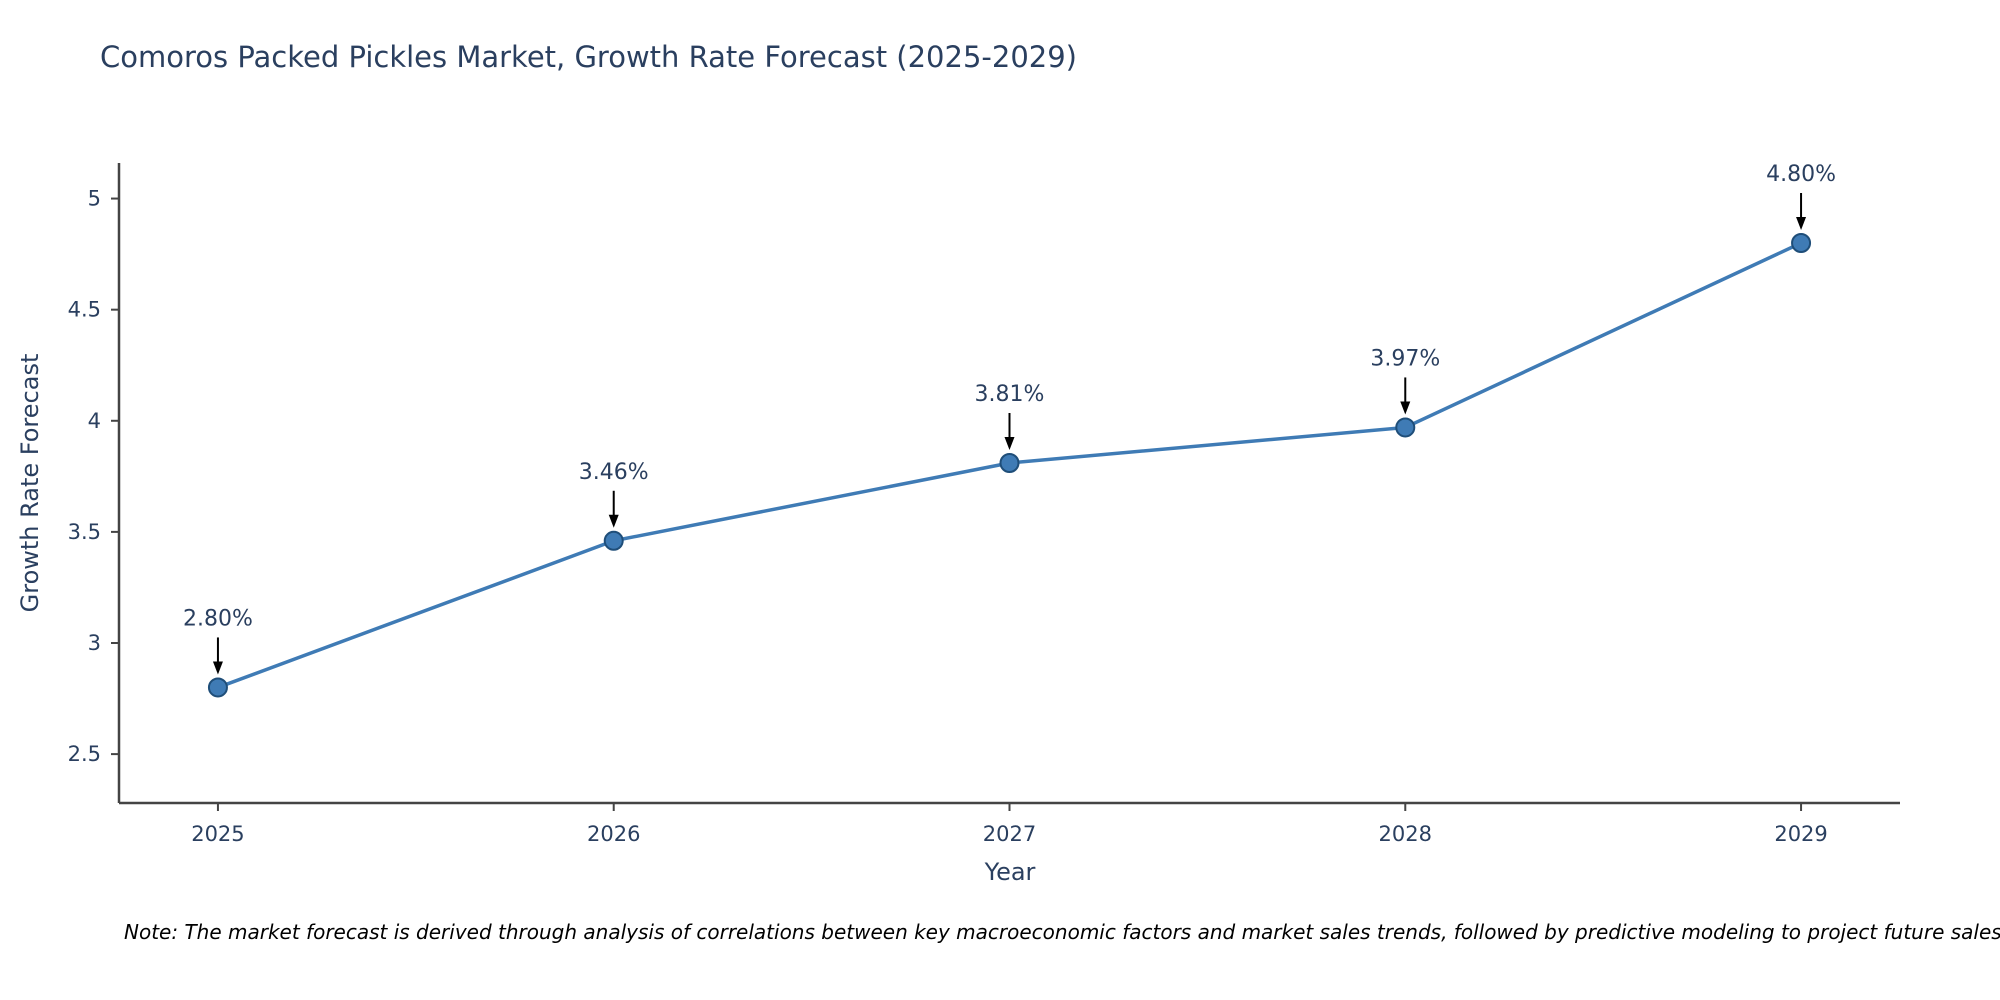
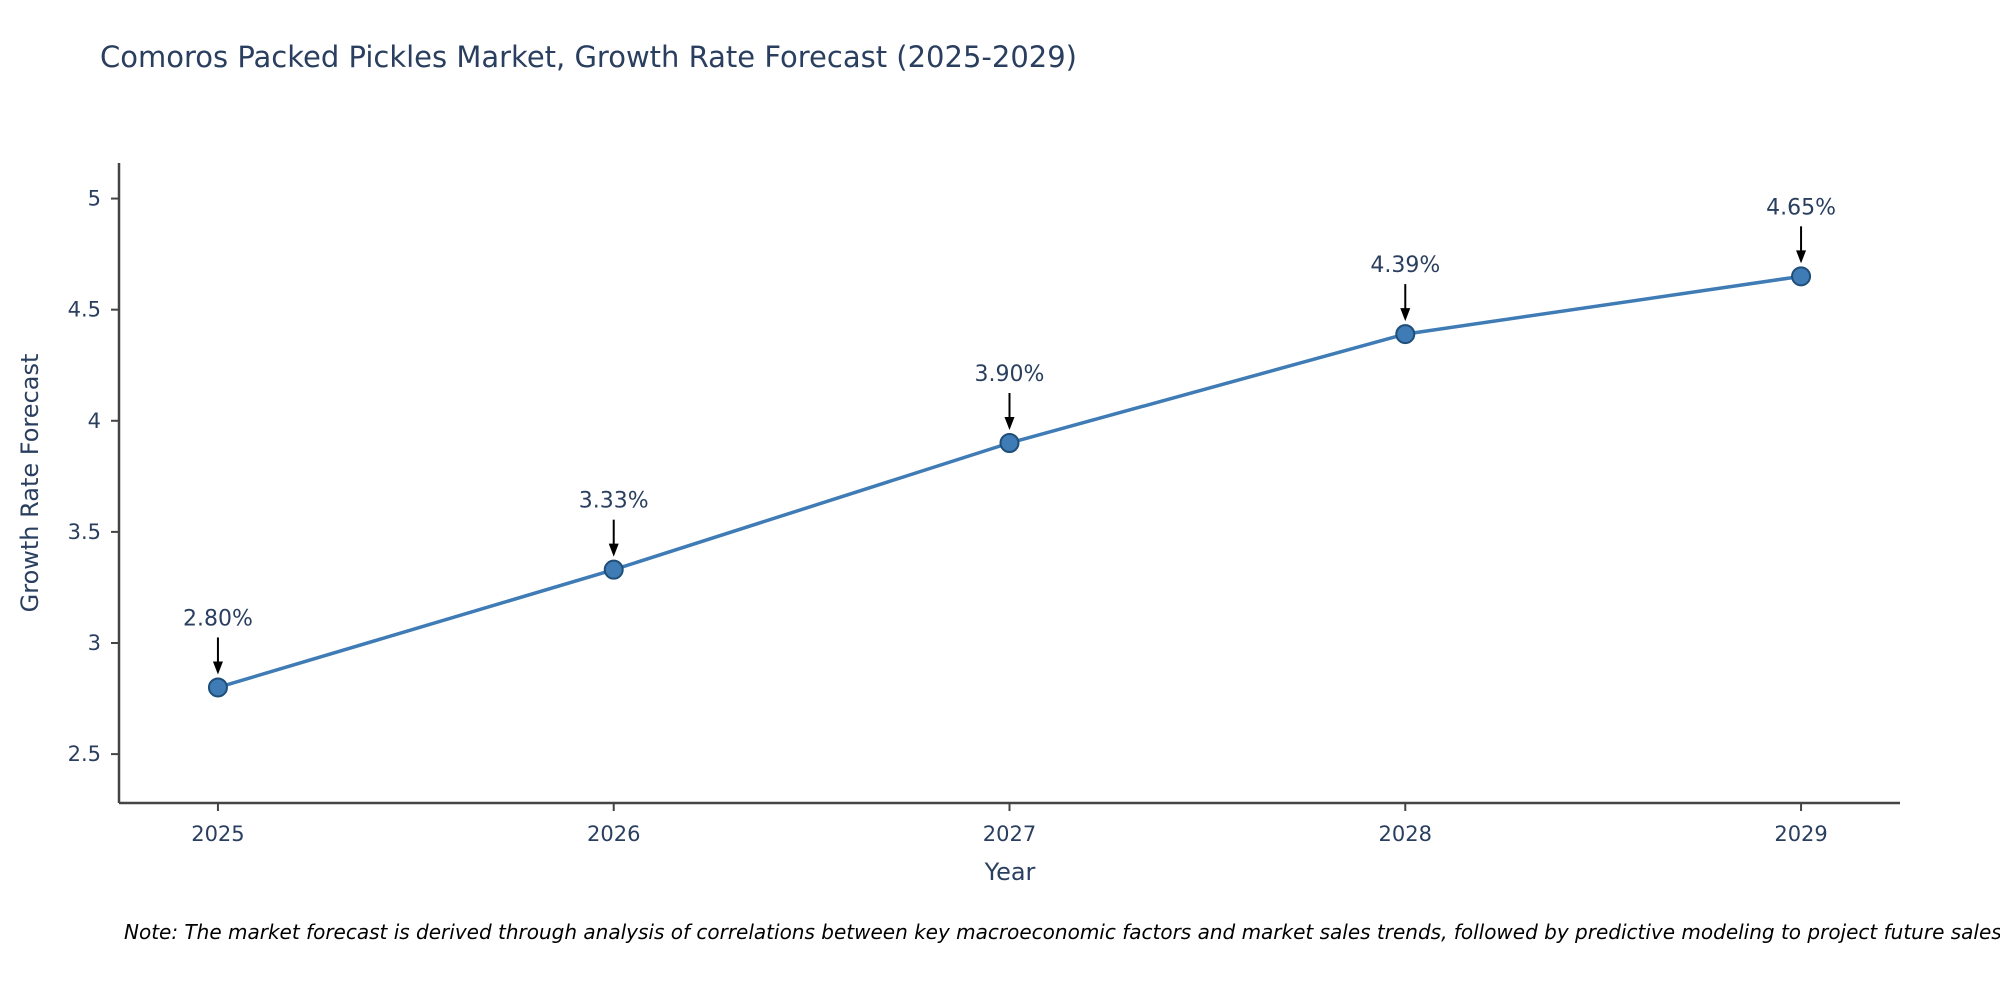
2026: 3.46% -> 3.33%
2027: 3.81% -> 3.90%
2028: 3.97% -> 4.39%
2029: 4.80% -> 4.65%
